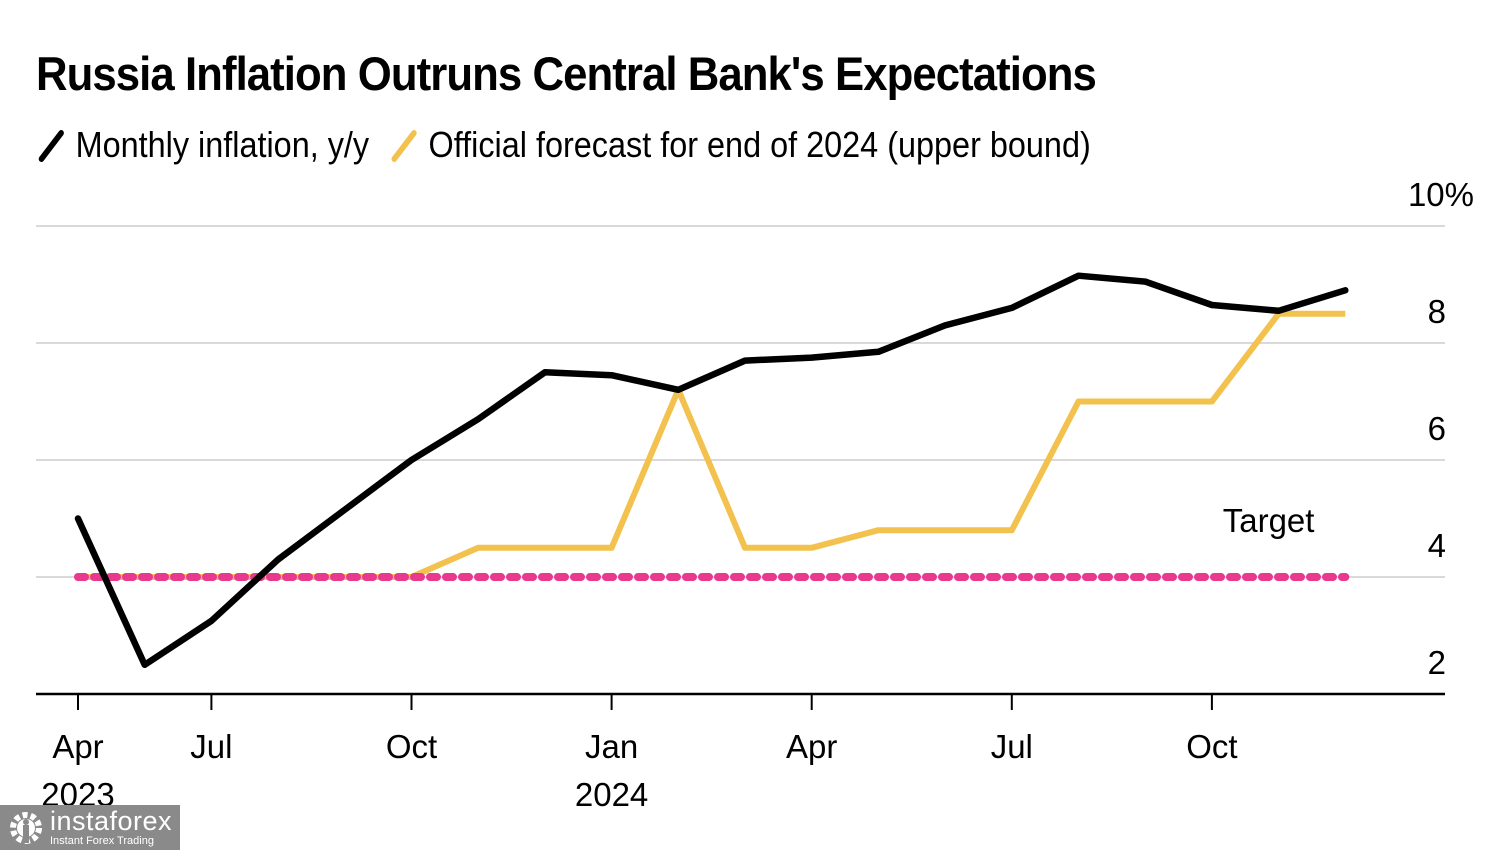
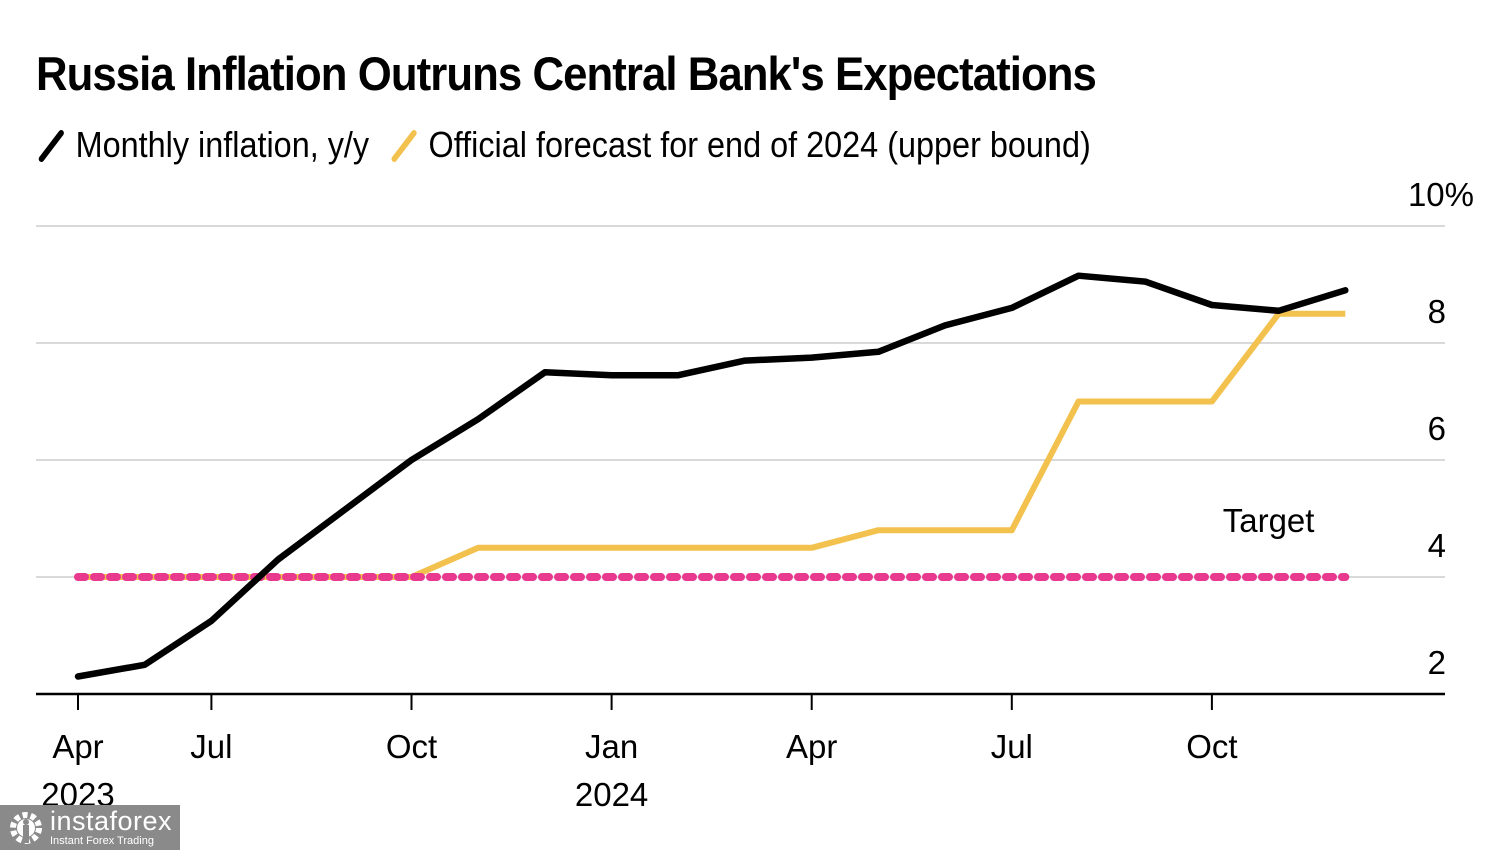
Monthly inflation, y/y/Apr 2023: 5.0 -> 2.3
Monthly inflation, y/y/Jan 2024: 7.2 -> 7.5
Official forecast for end of 2024 (upper bound)/Jan 2024: 7.2 -> 4.5
